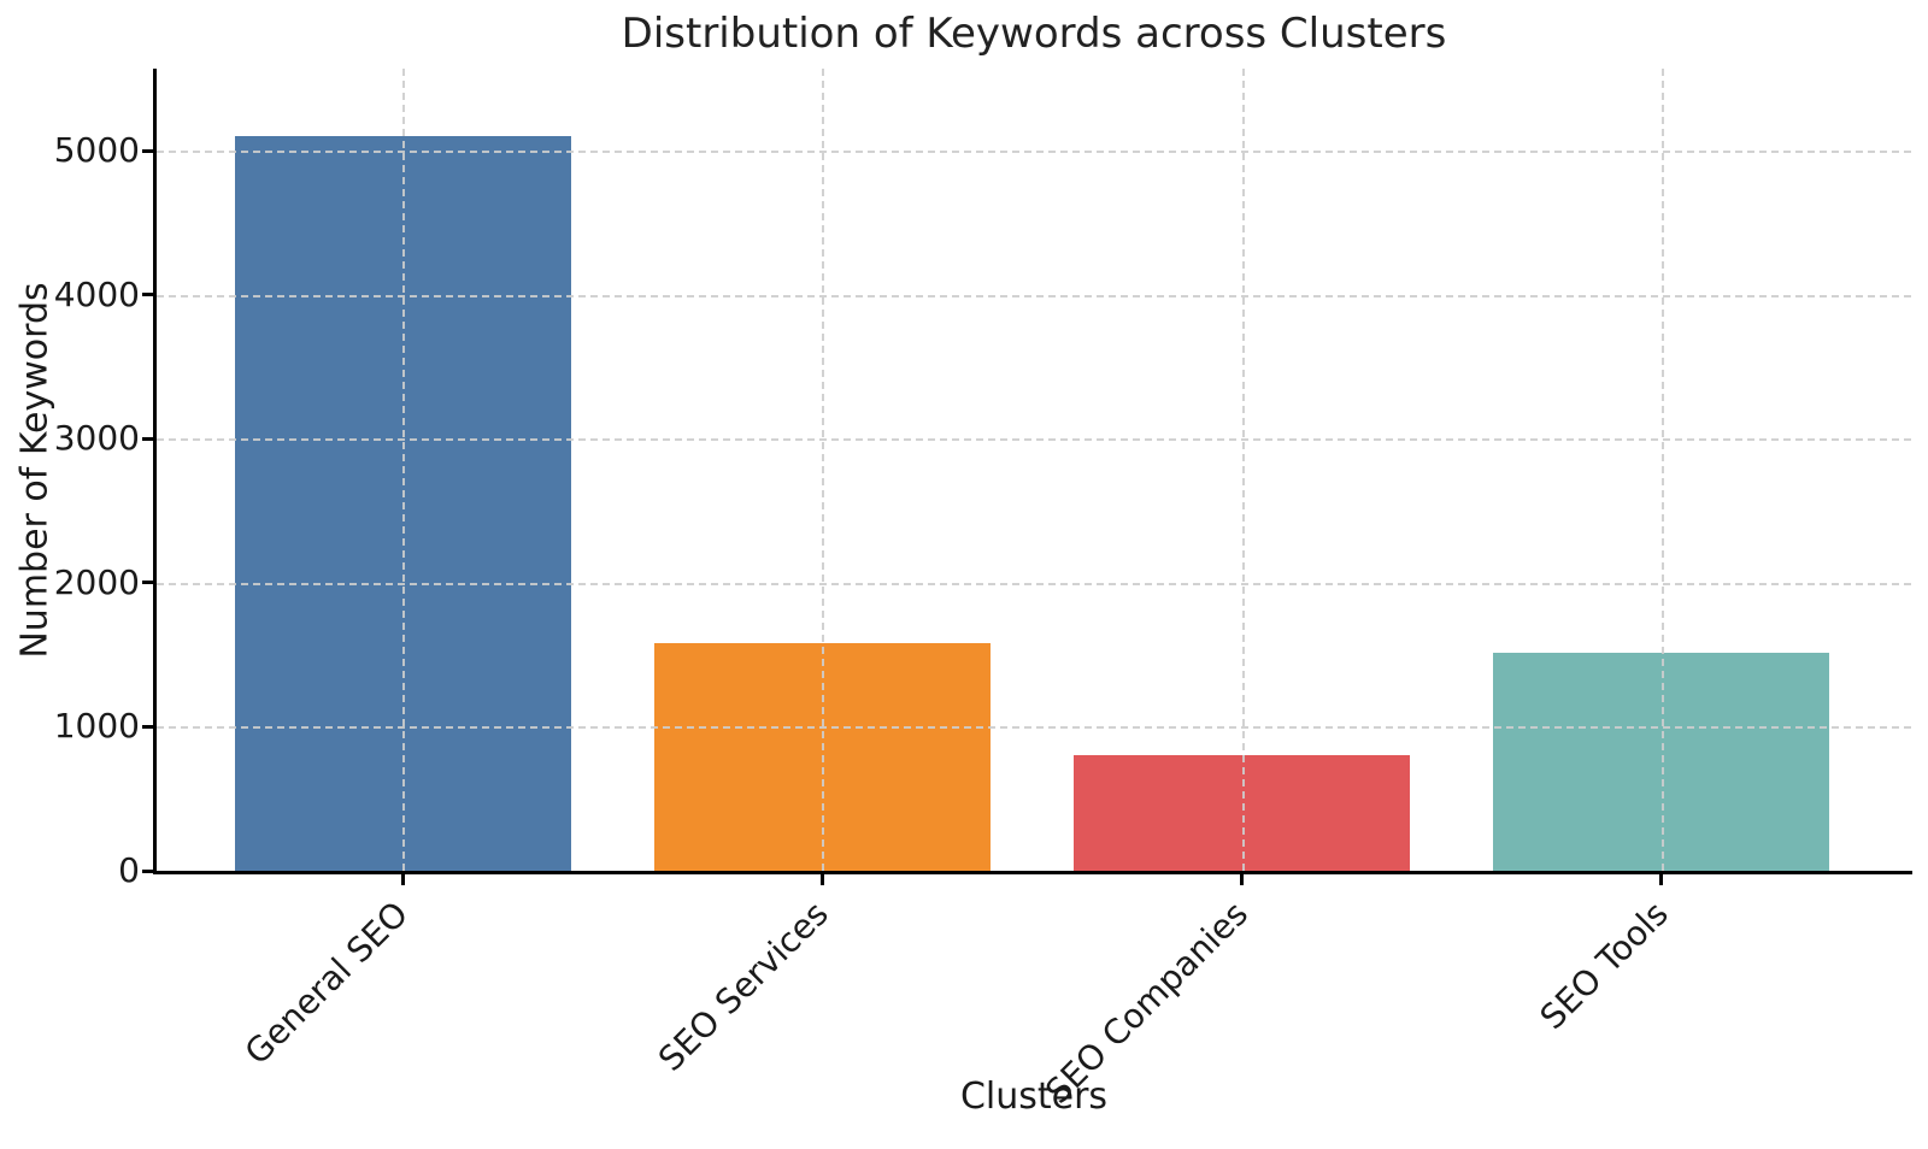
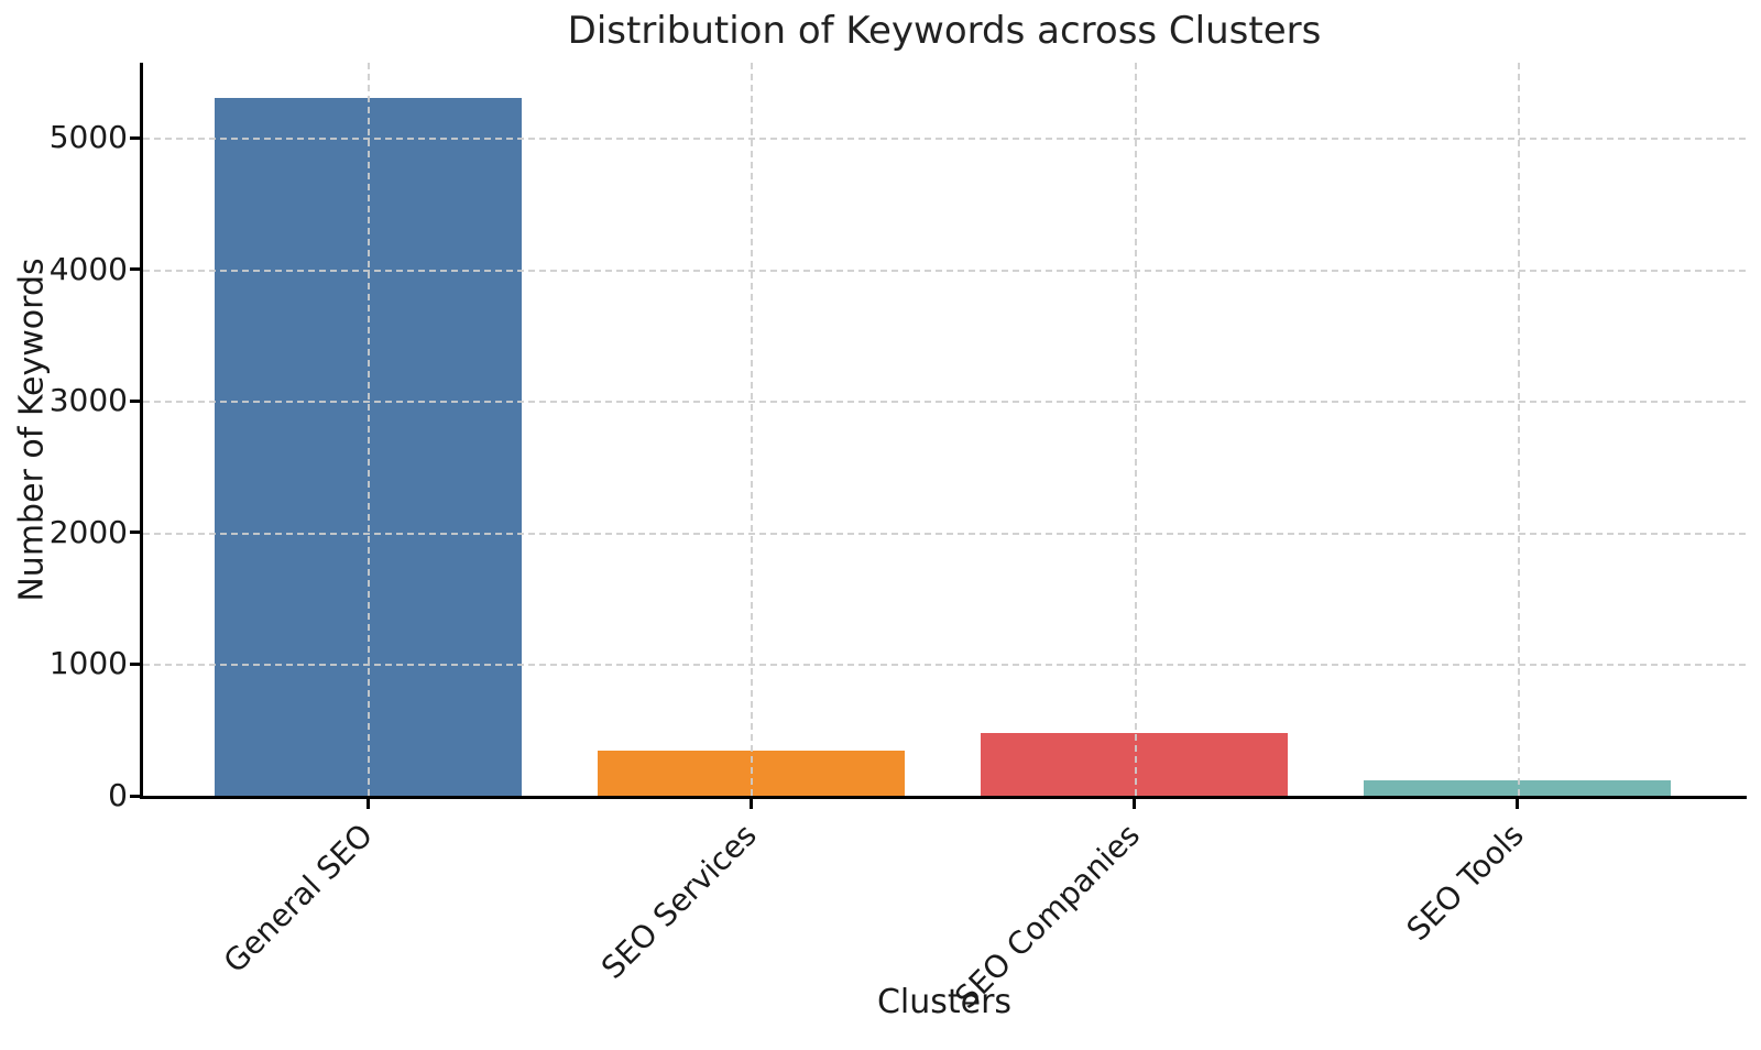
General SEO: 5100 -> 5300
SEO Services: 1580 -> 340
SEO Companies: 800 -> 480
SEO Tools: 1510 -> 120
